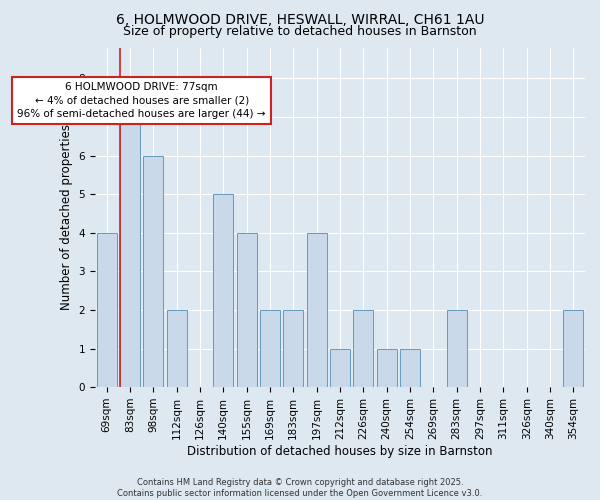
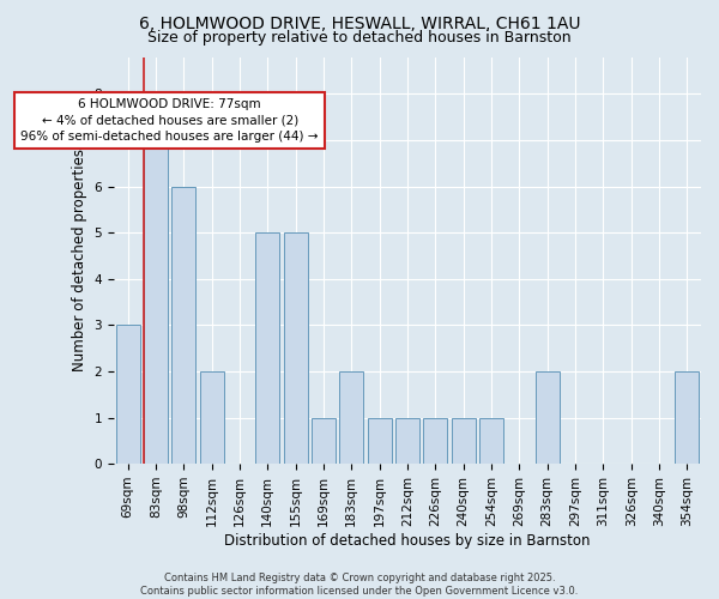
69sqm: 4 -> 3
155sqm: 4 -> 5
169sqm: 2 -> 1
197sqm: 4 -> 1
226sqm: 2 -> 1
